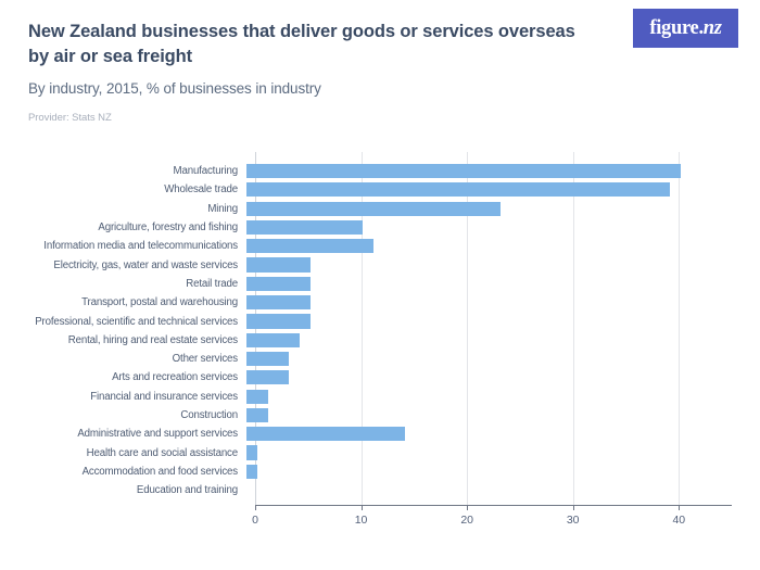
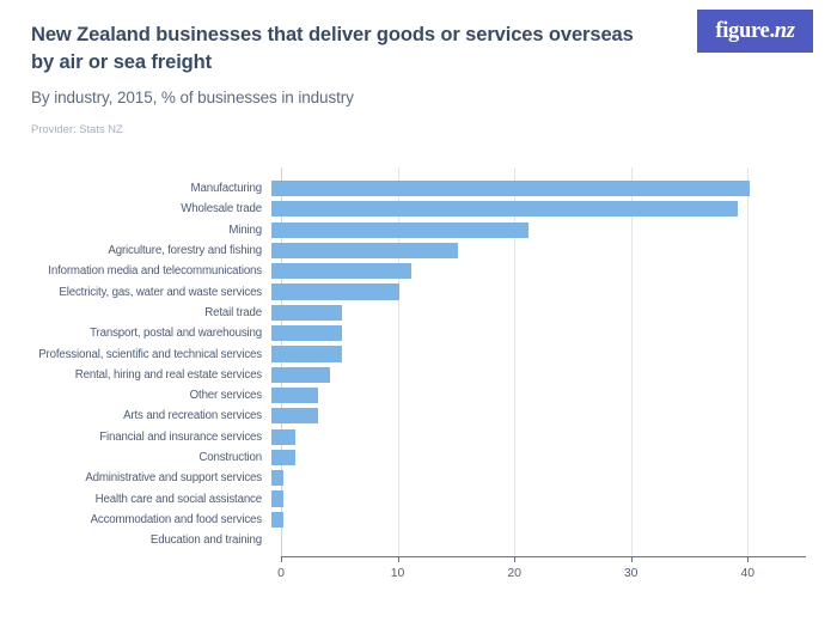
Mining: 24 -> 22
Agriculture, forestry and fishing: 11 -> 16
Electricity, gas, water and waste services: 6 -> 11
Administrative and support services: 15 -> 1
